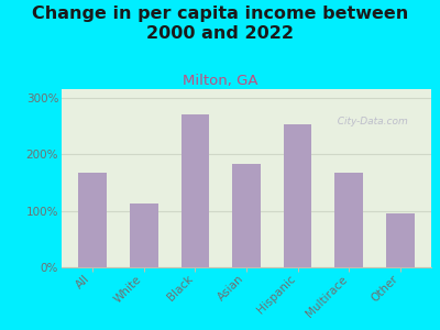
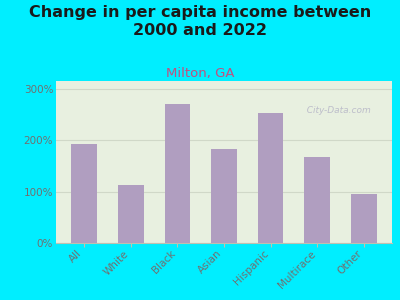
All: 168% -> 192%
